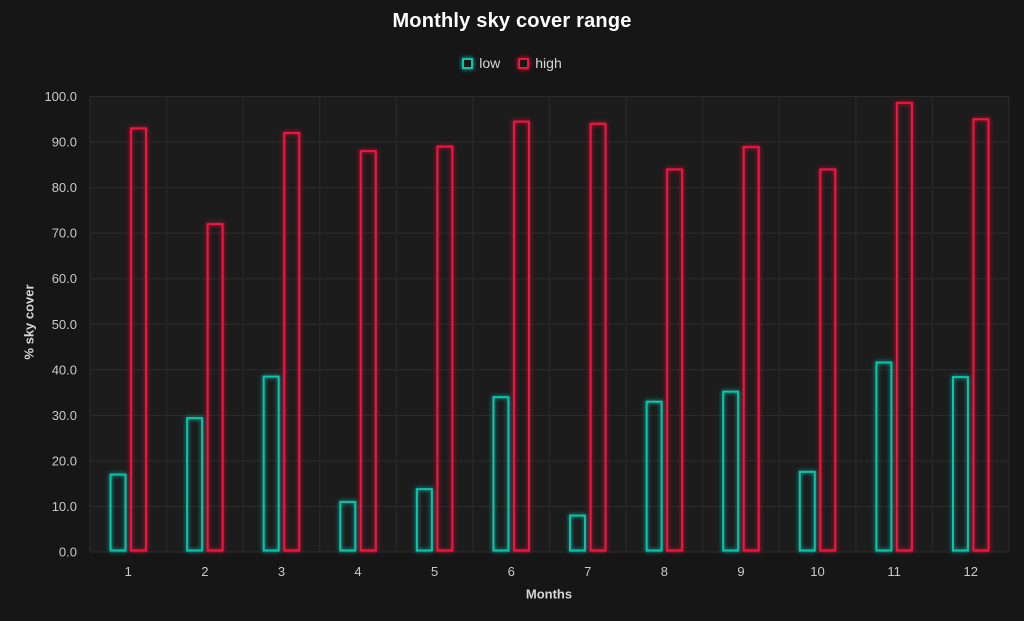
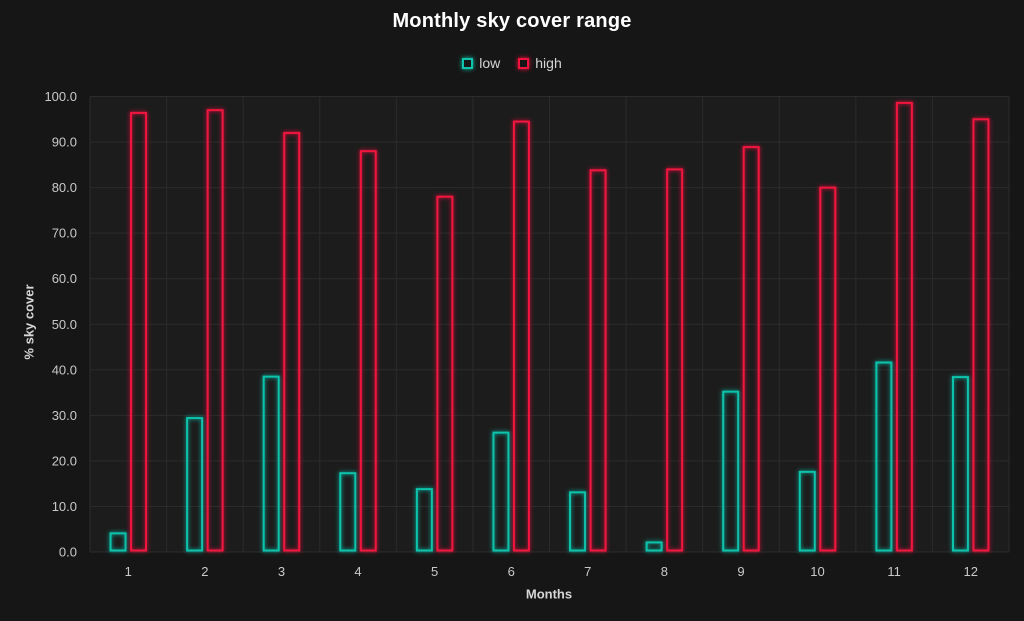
low/1: 17 -> 4
high/1: 93 -> 96
high/2: 72 -> 97
low/4: 11 -> 17
high/5: 89 -> 78
low/6: 34 -> 26
low/7: 8 -> 13
high/7: 94 -> 84
low/8: 33 -> 2
high/10: 84 -> 80
